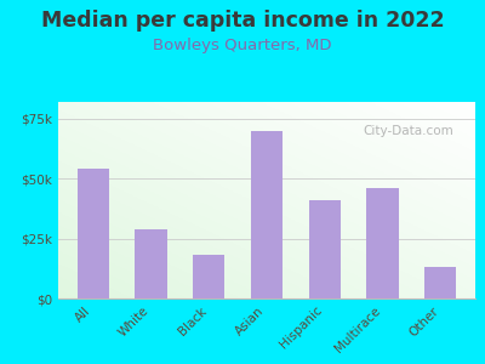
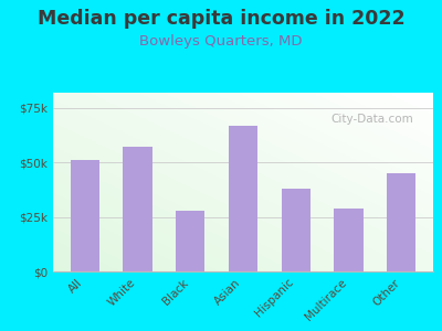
All: $54k -> $51k
White: $29k -> $57k
Black: $18k -> $28k
Asian: $70k -> $67k
Hispanic: $41k -> $38k
Multirace: $46k -> $29k
Other: $13k -> $45k
